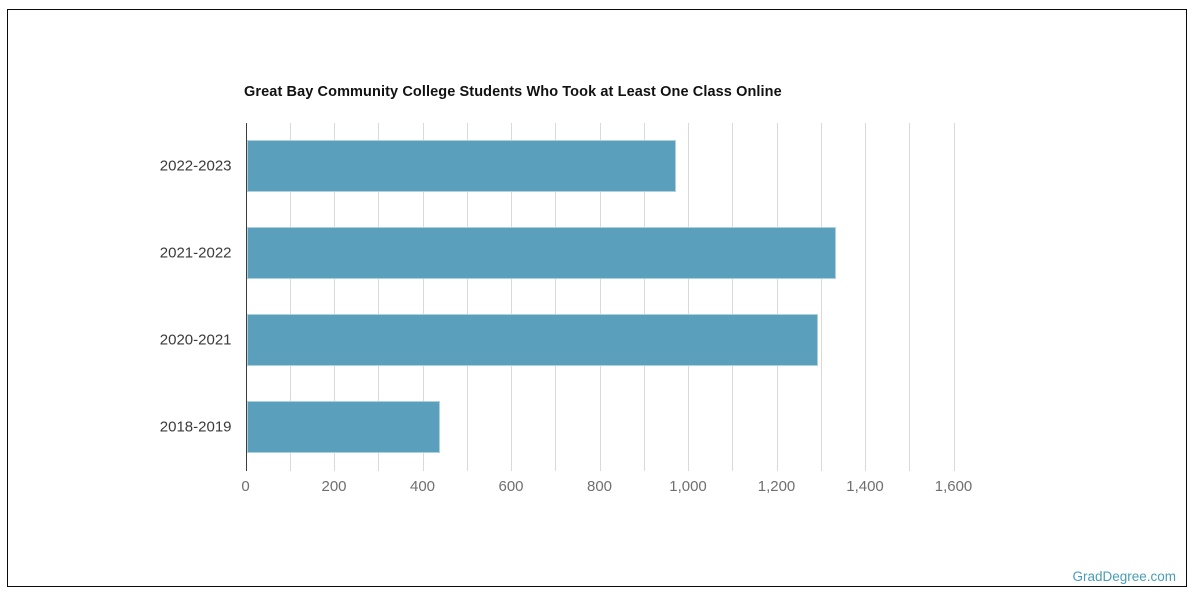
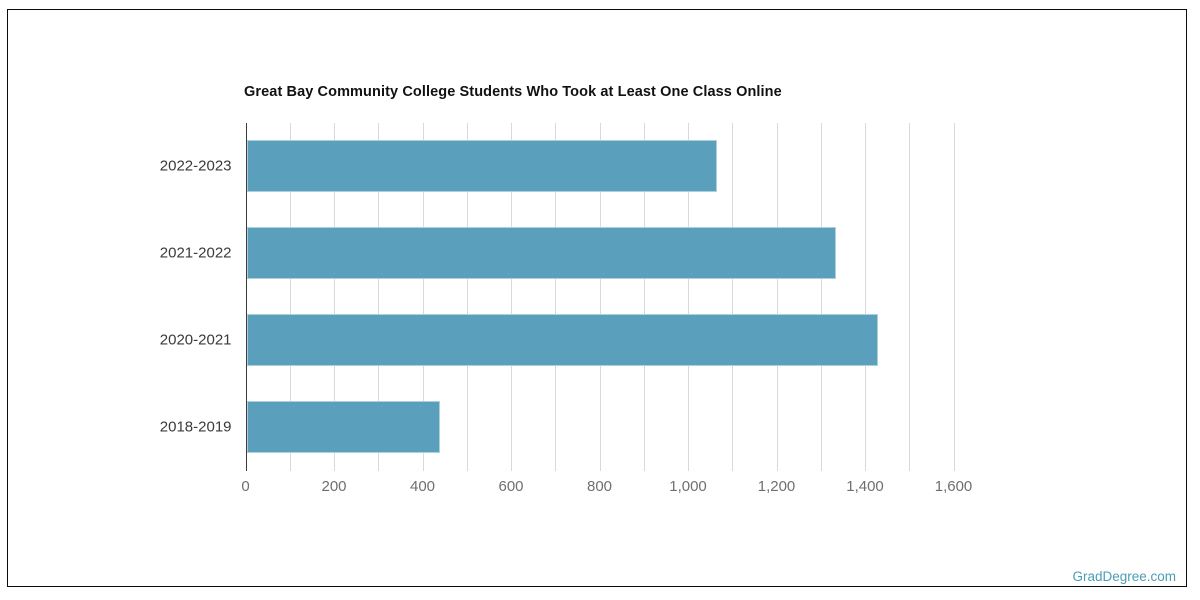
2022-2023: 970 -> 1060
2020-2021: 1290 -> 1420
